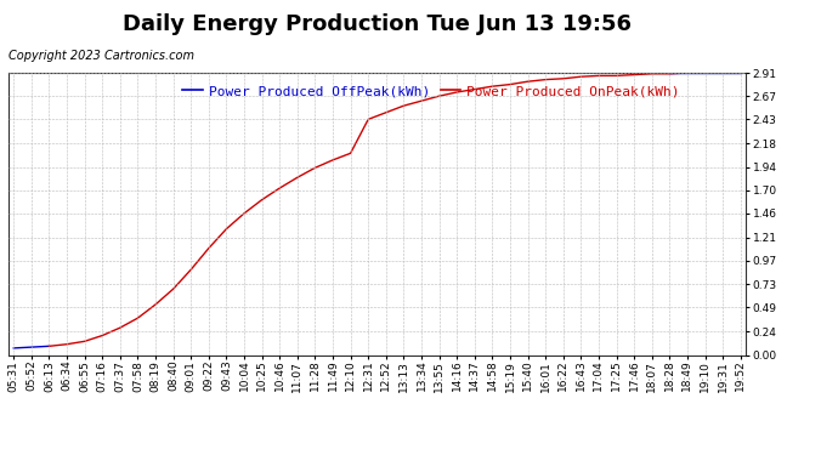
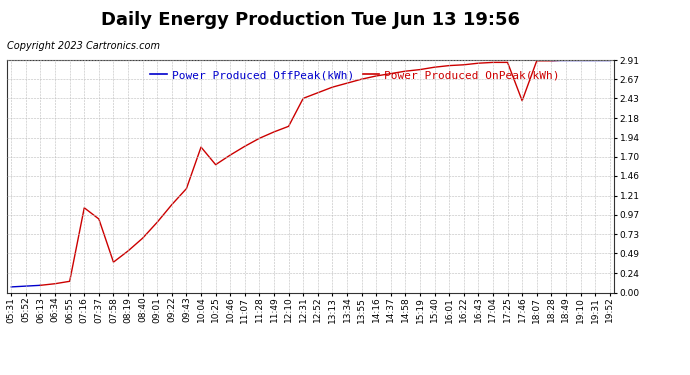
Power Produced OnPeak(kWh)/07:16: 0.20 -> 1.06
Power Produced OnPeak(kWh)/07:37: 0.28 -> 0.92
Power Produced OnPeak(kWh)/10:04: 1.46 -> 1.82
Power Produced OnPeak(kWh)/17:46: 2.89 -> 2.40
